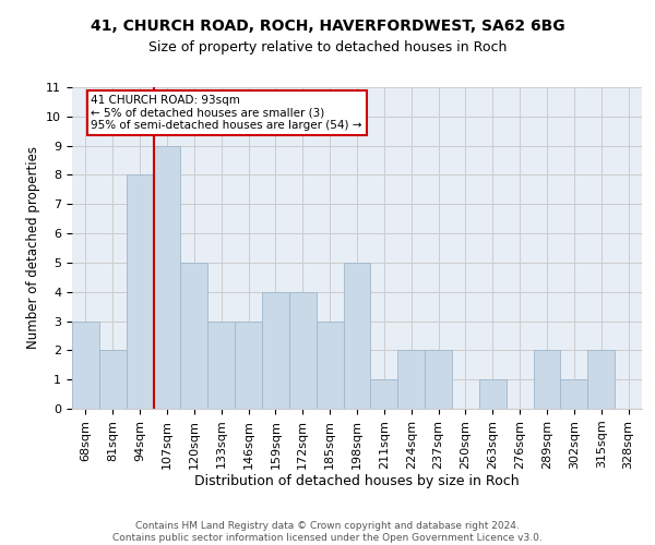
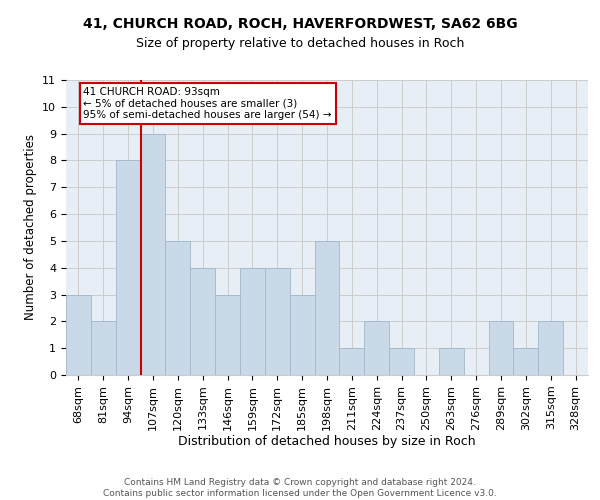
133sqm: 3 -> 4
237sqm: 2 -> 1
